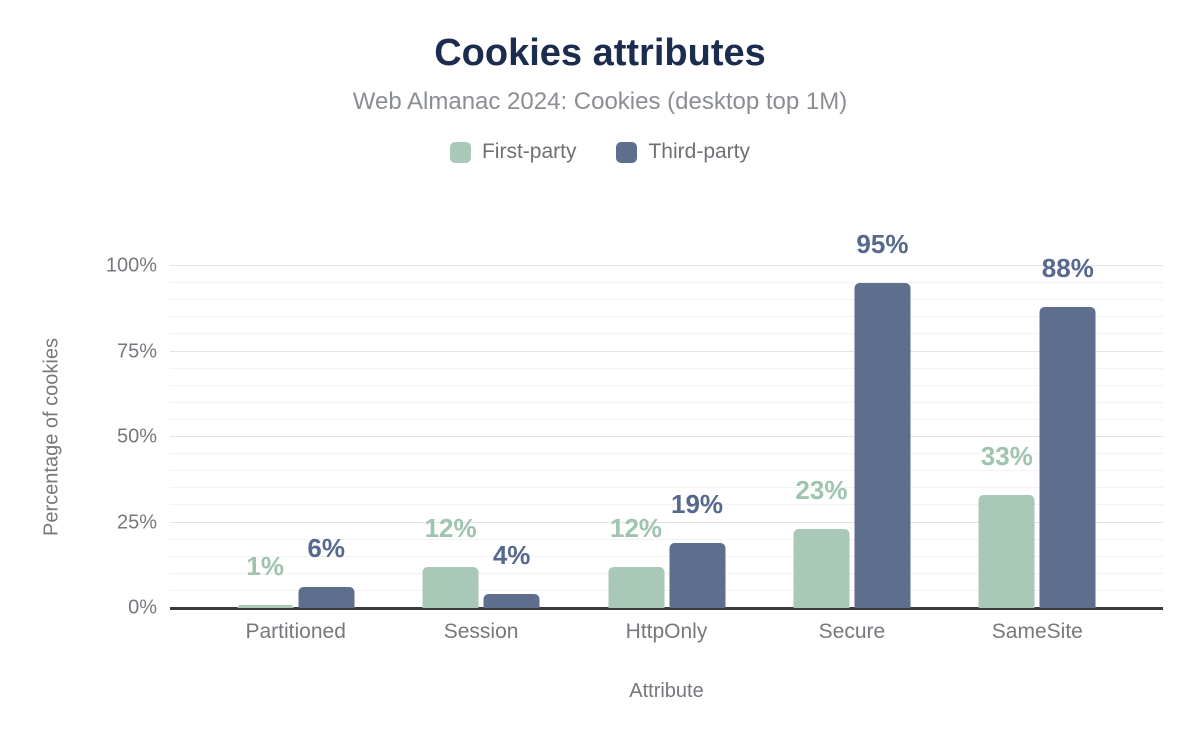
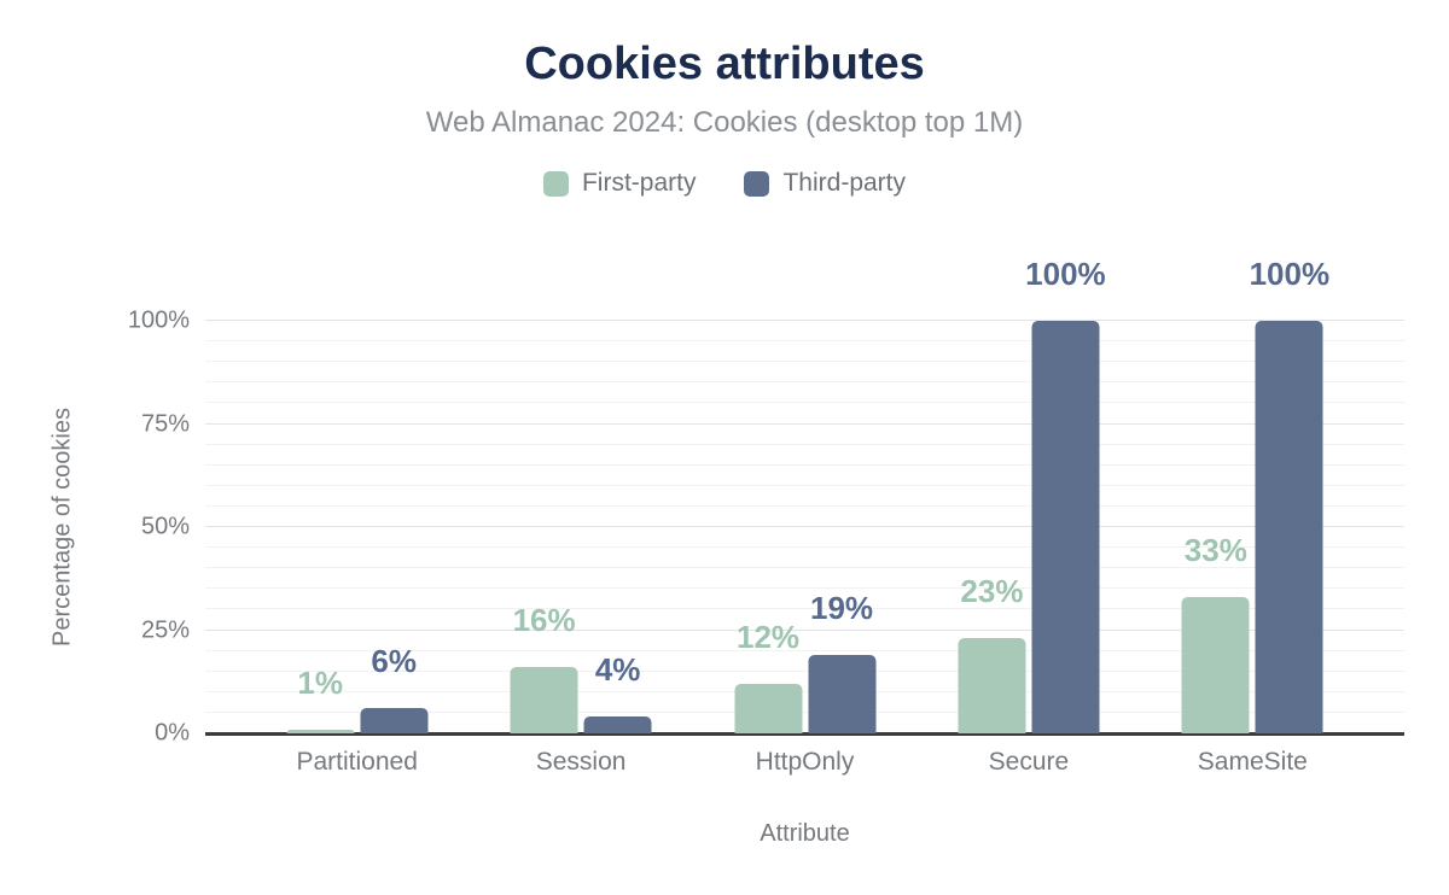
First-party/Session: 12% -> 16%
Third-party/Secure: 95% -> 100%
Third-party/SameSite: 88% -> 100%
